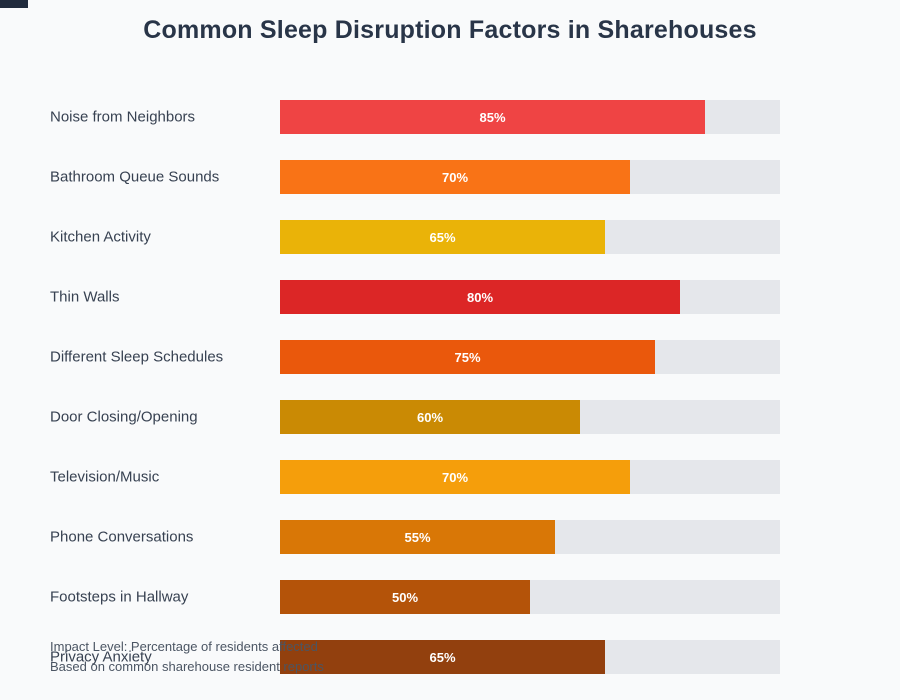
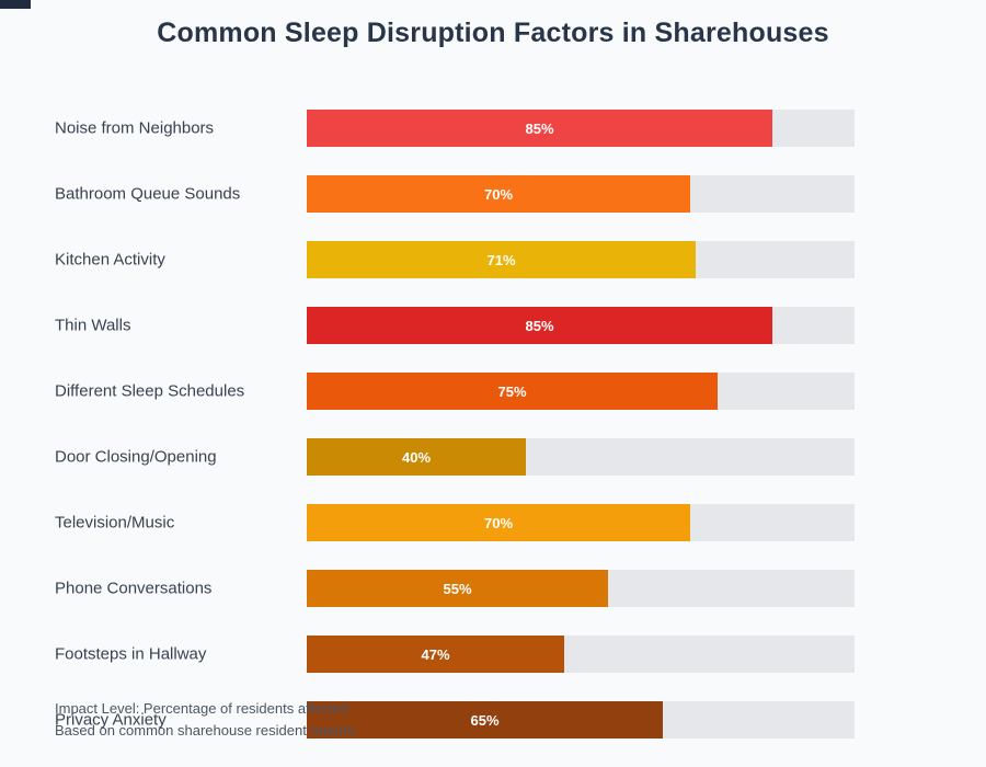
Kitchen Activity: 65% -> 71%
Thin Walls: 80% -> 85%
Door Closing/Opening: 60% -> 40%
Footsteps in Hallway: 50% -> 47%
